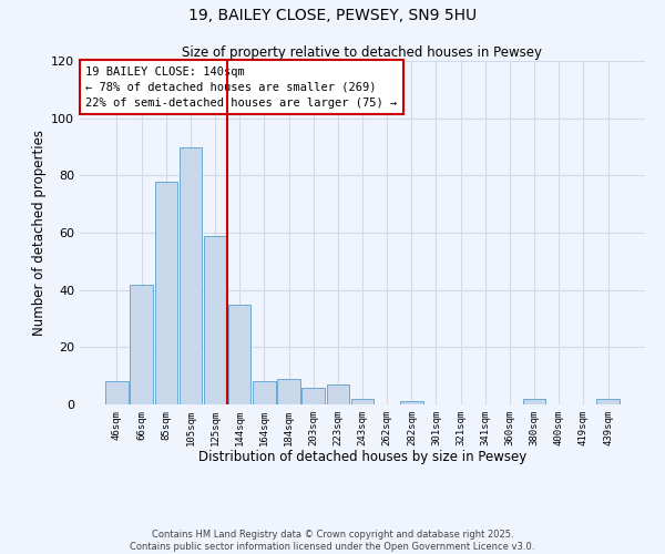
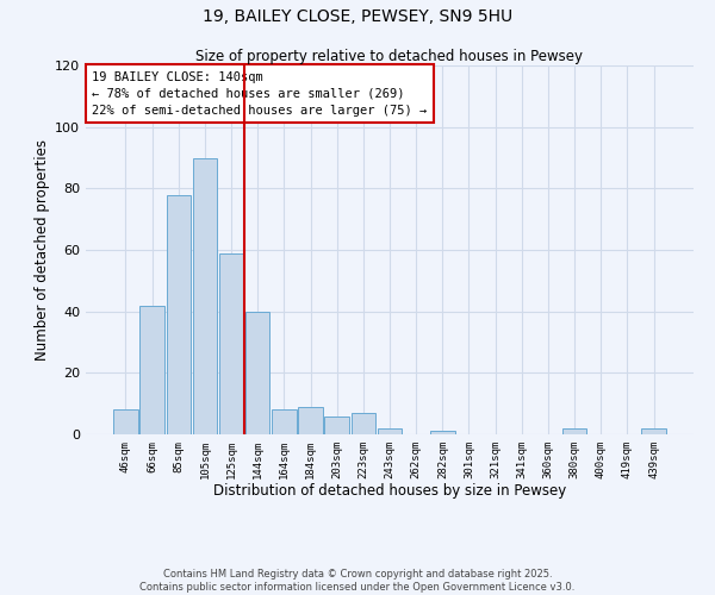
144sqm: 35 -> 40
